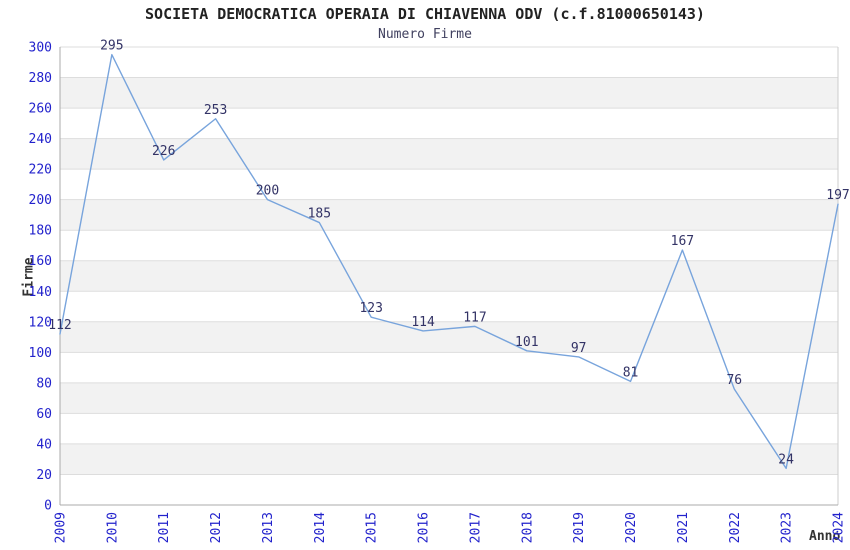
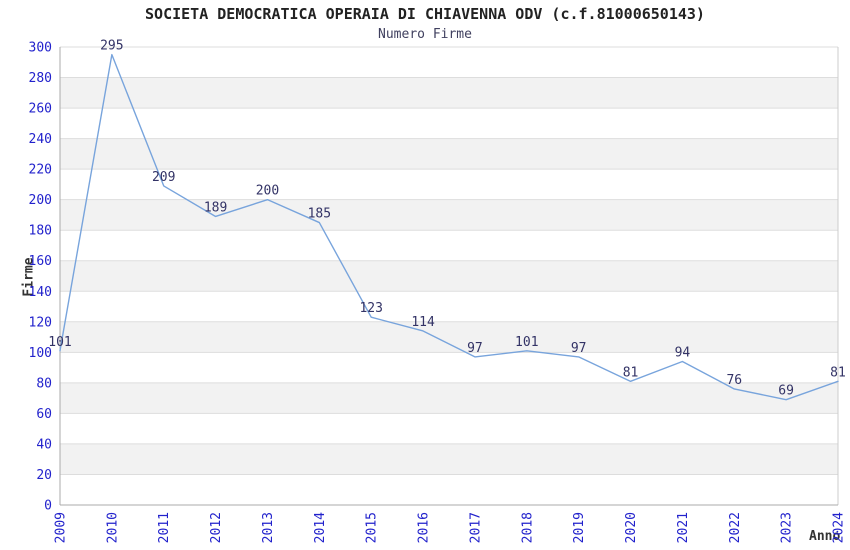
2009: 112 -> 101
2011: 226 -> 209
2012: 253 -> 189
2017: 117 -> 97
2021: 167 -> 94
2023: 24 -> 69
2024: 197 -> 81
